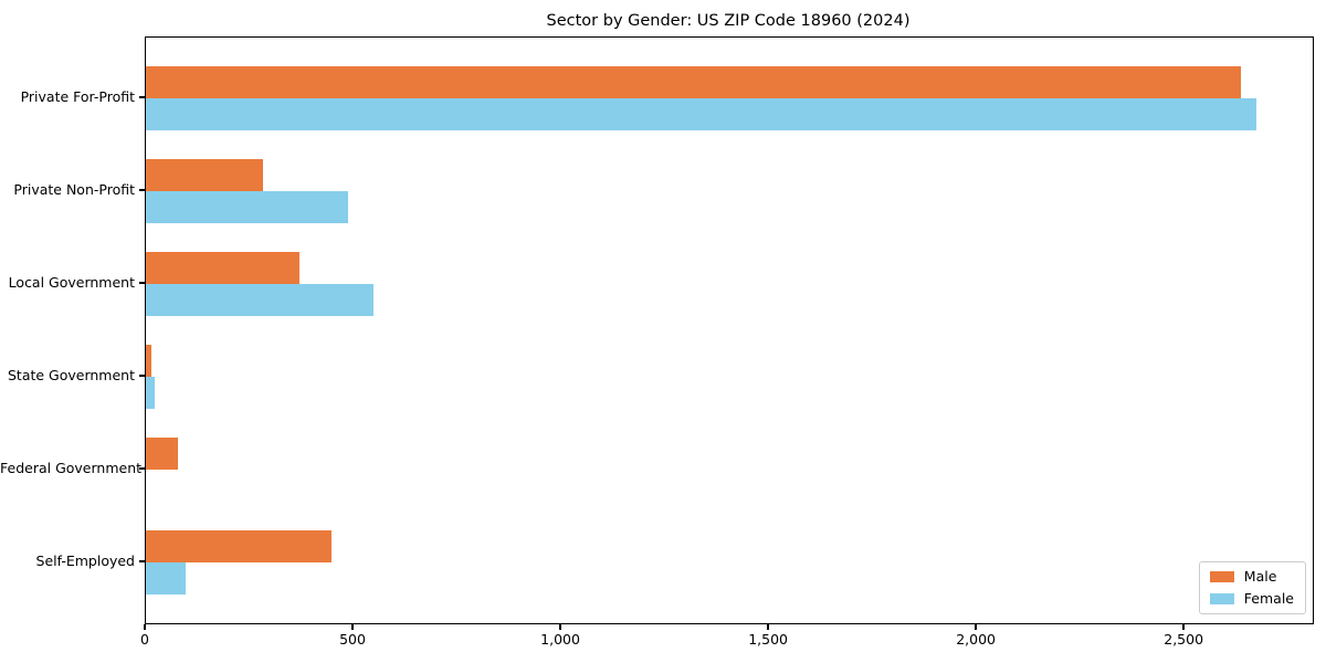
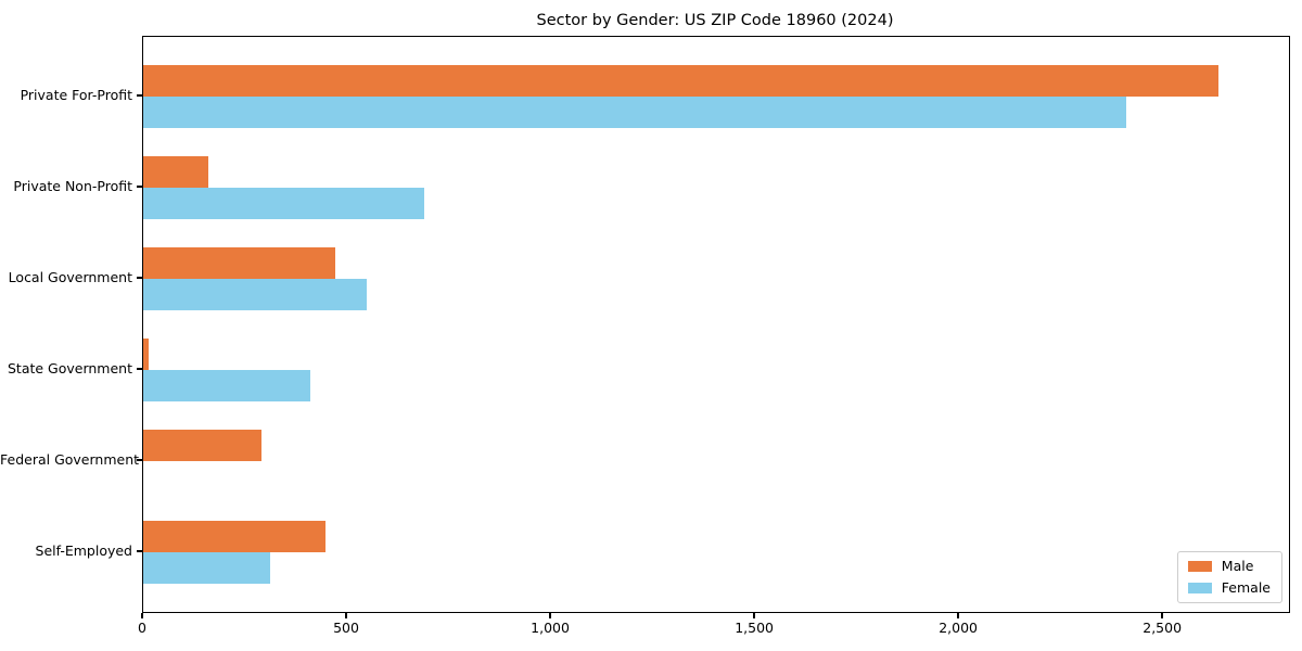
Female/Private For-Profit: 2670 -> 2410
Male/Private Non-Profit: 280 -> 160
Female/Private Non-Profit: 490 -> 690
Male/Local Government: 370 -> 470
Female/State Government: 20 -> 410
Male/Federal Government: 80 -> 290
Female/Self-Employed: 100 -> 310
